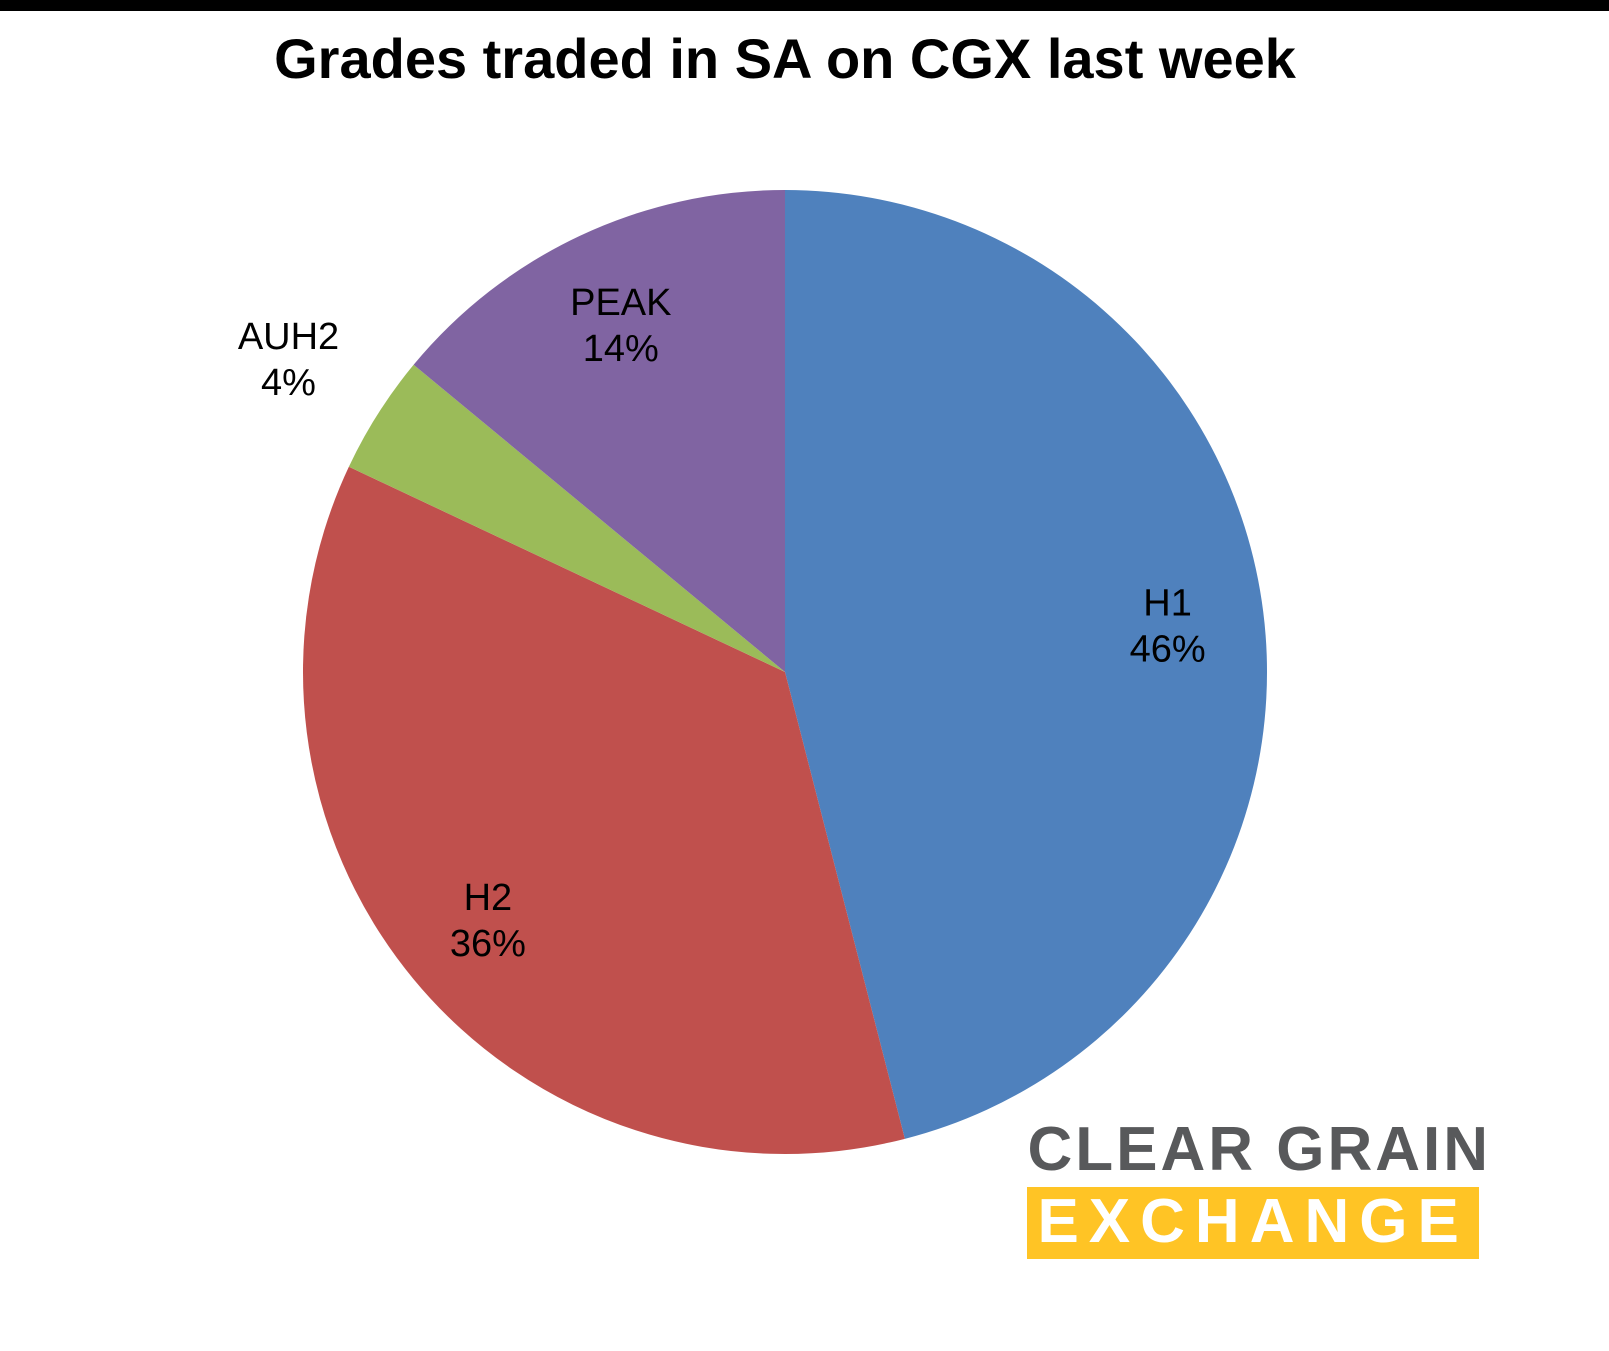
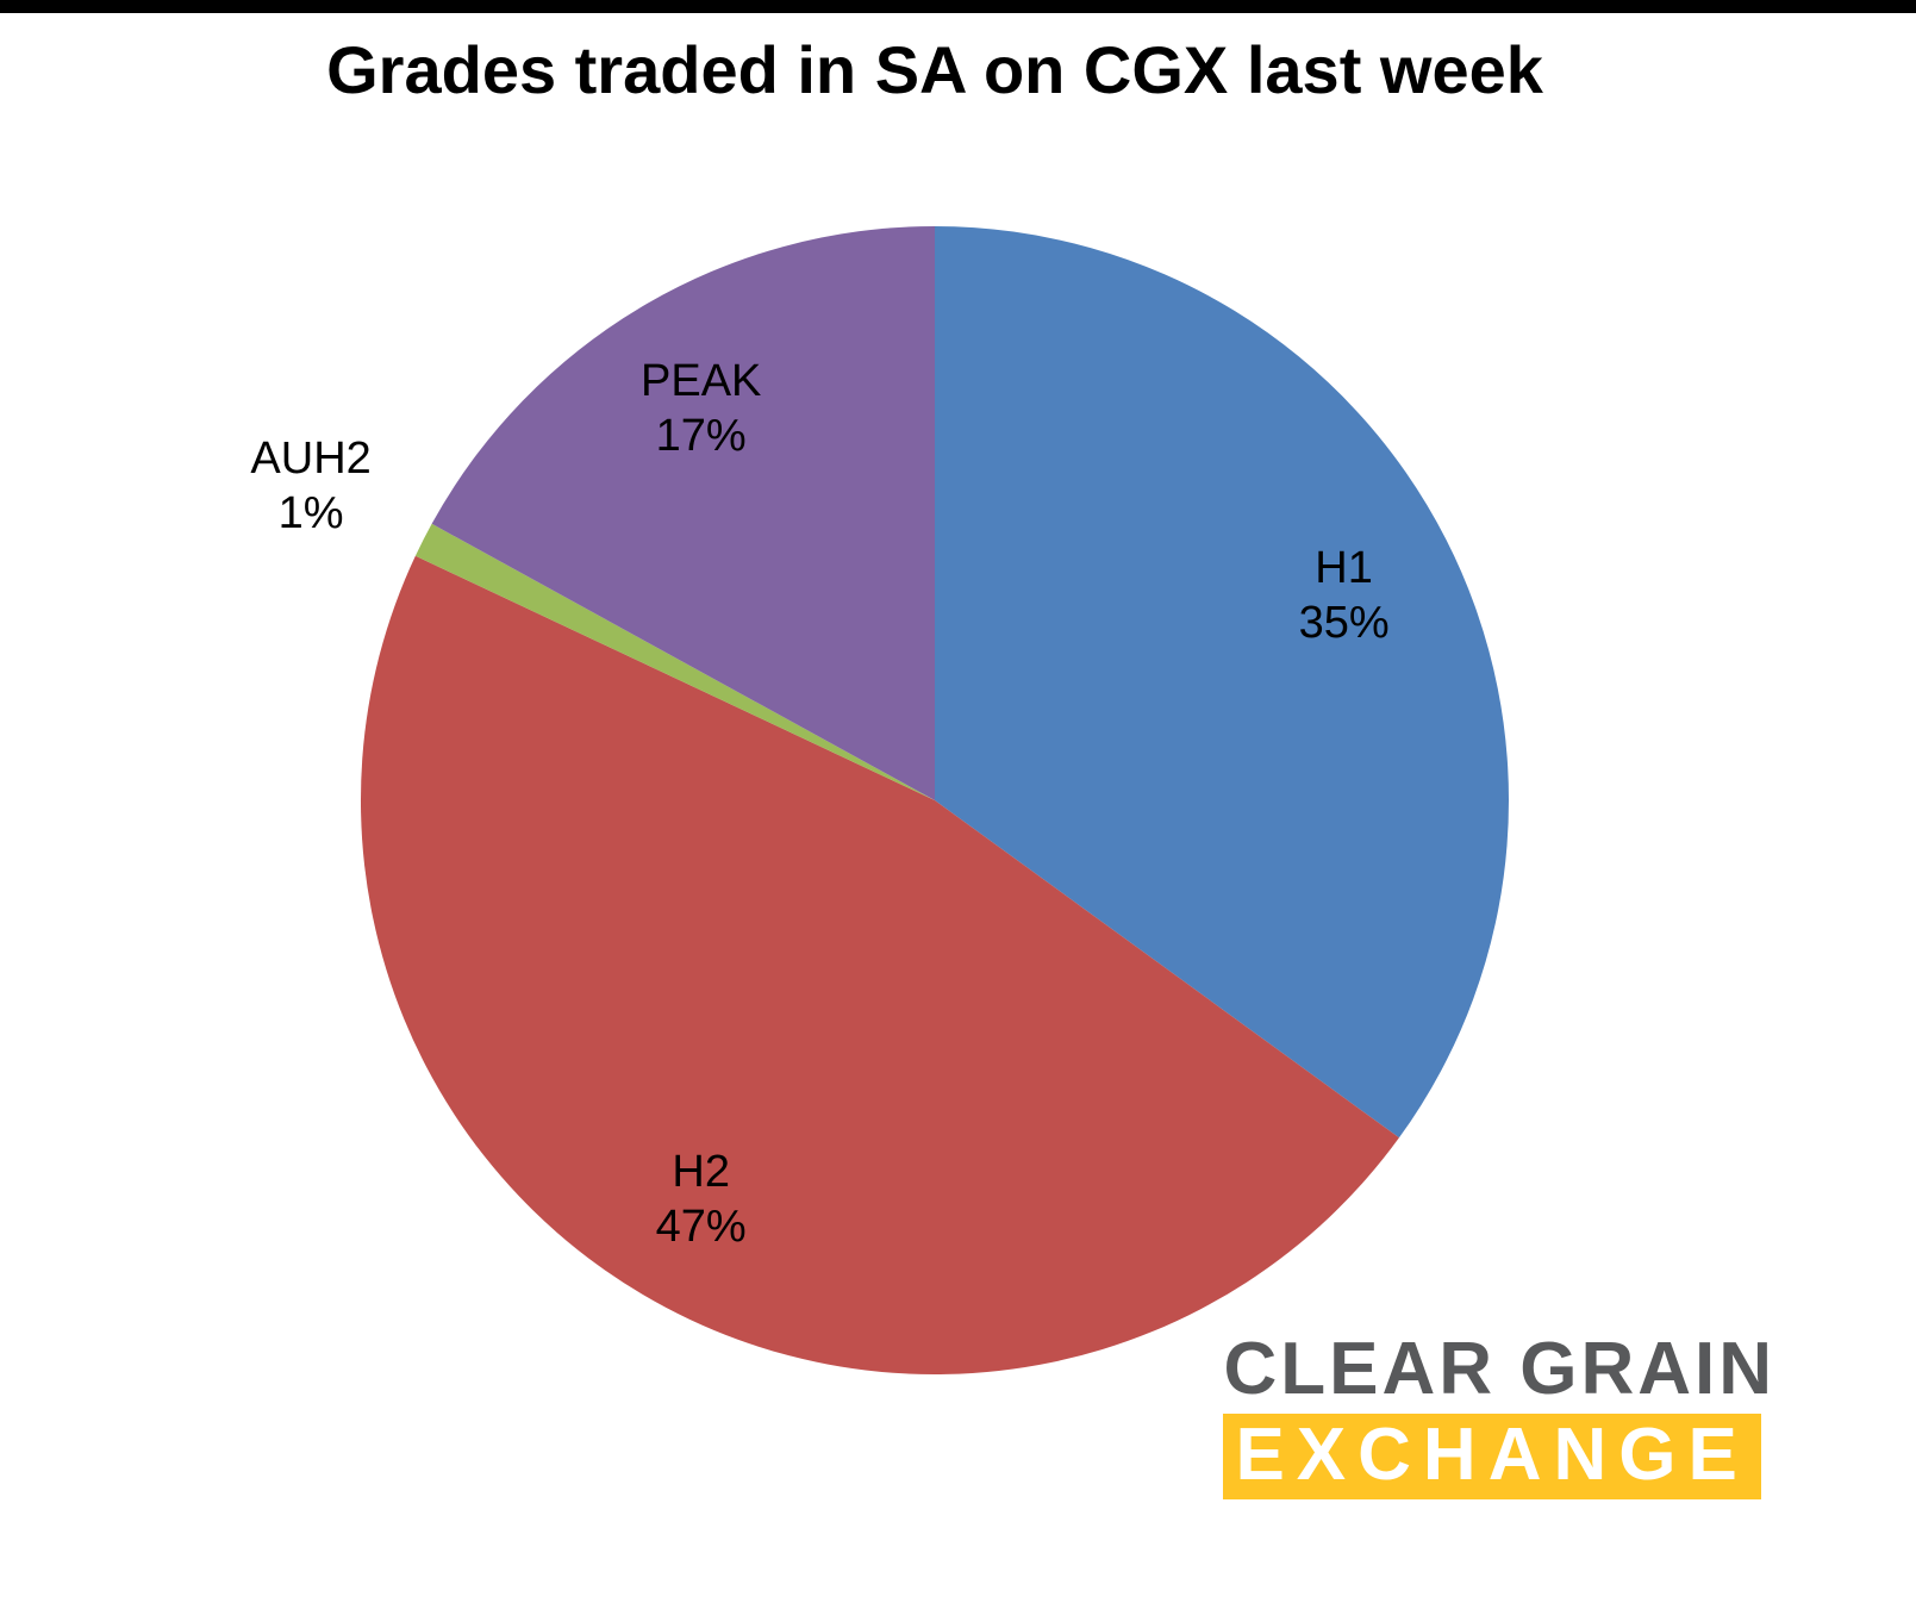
H1: 46% -> 35%
H2: 36% -> 47%
AUH2: 4% -> 1%
PEAK: 14% -> 17%
